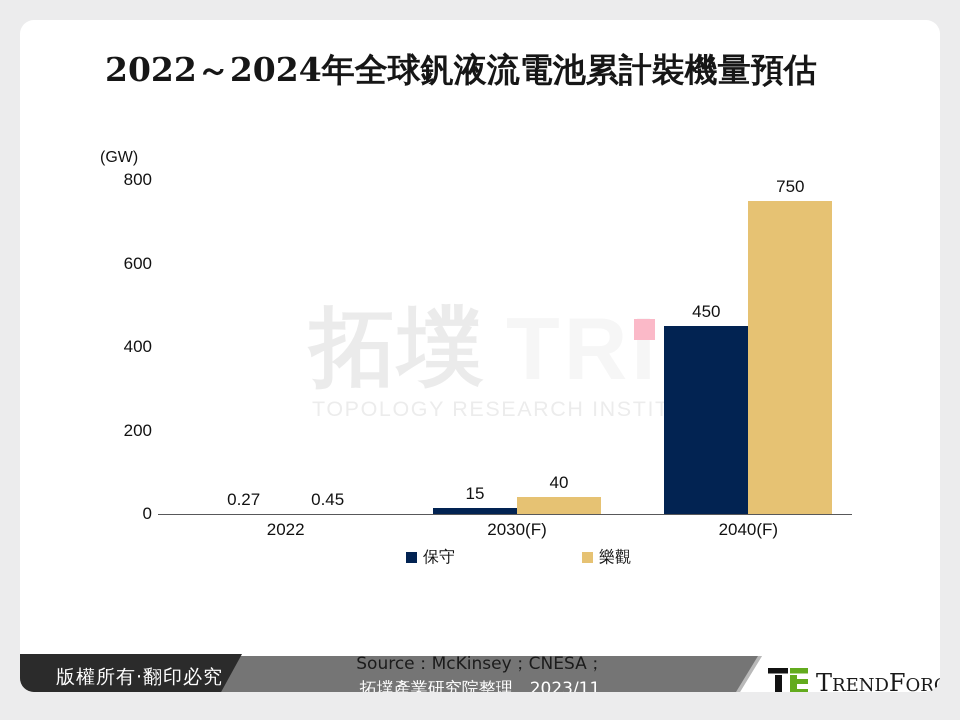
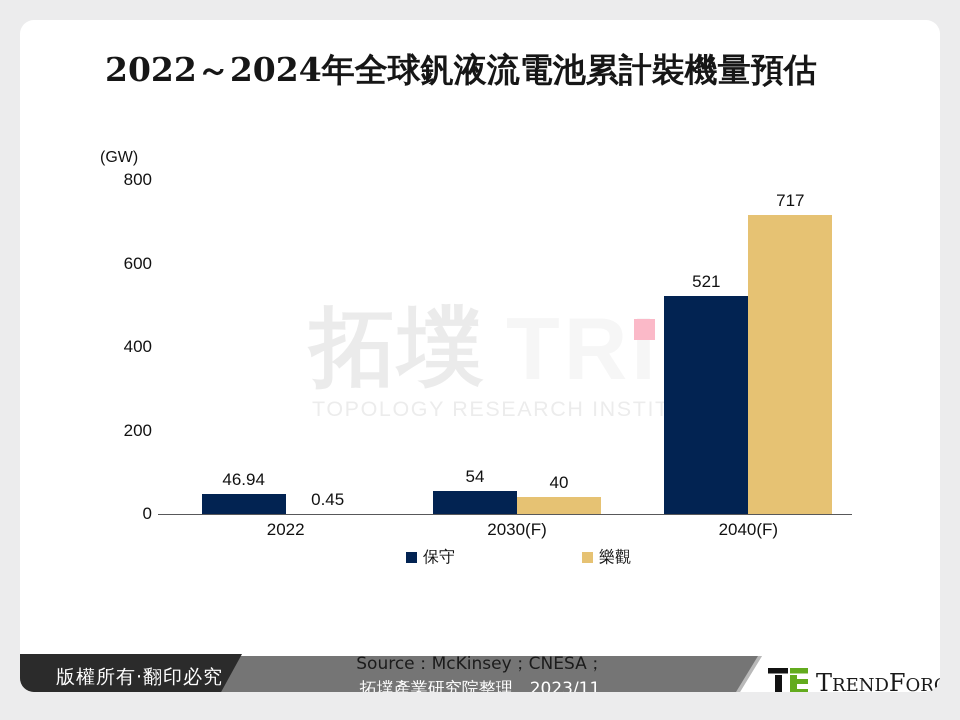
保守/2022: 0.27 -> 46.94
保守/2030(F): 15 -> 54
保守/2040(F): 450 -> 521
樂觀/2040(F): 750 -> 717
